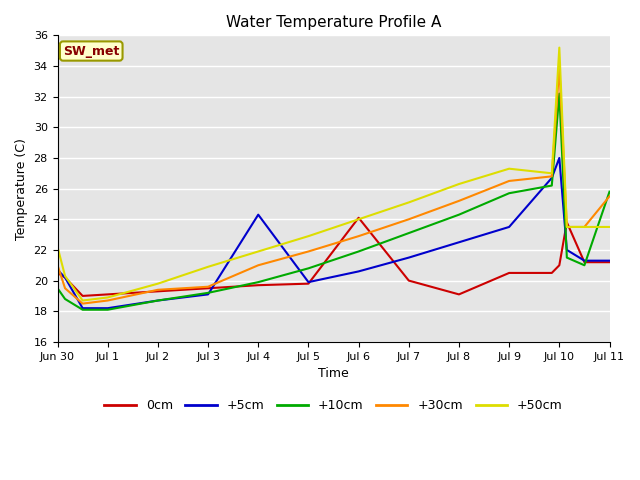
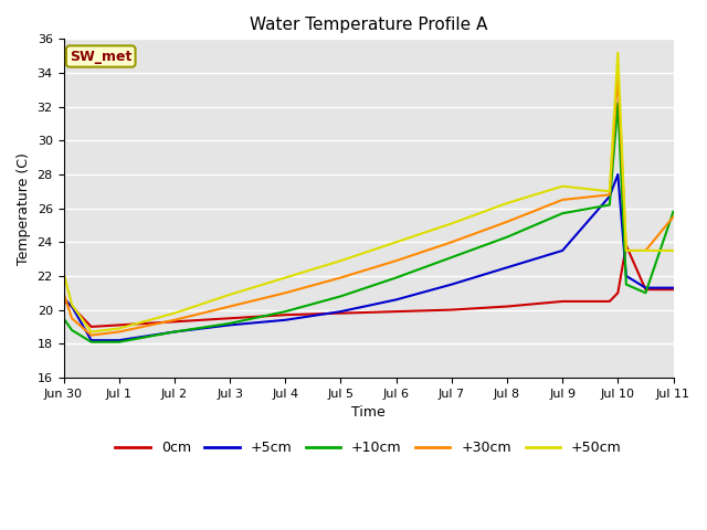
+30cm/Jul 3: 19.6 -> 20.2
+5cm/Jul 4: 24.3 -> 19.4
0cm/Jul 6: 24.1 -> 19.9
0cm/Jul 8: 19.1 -> 20.2
